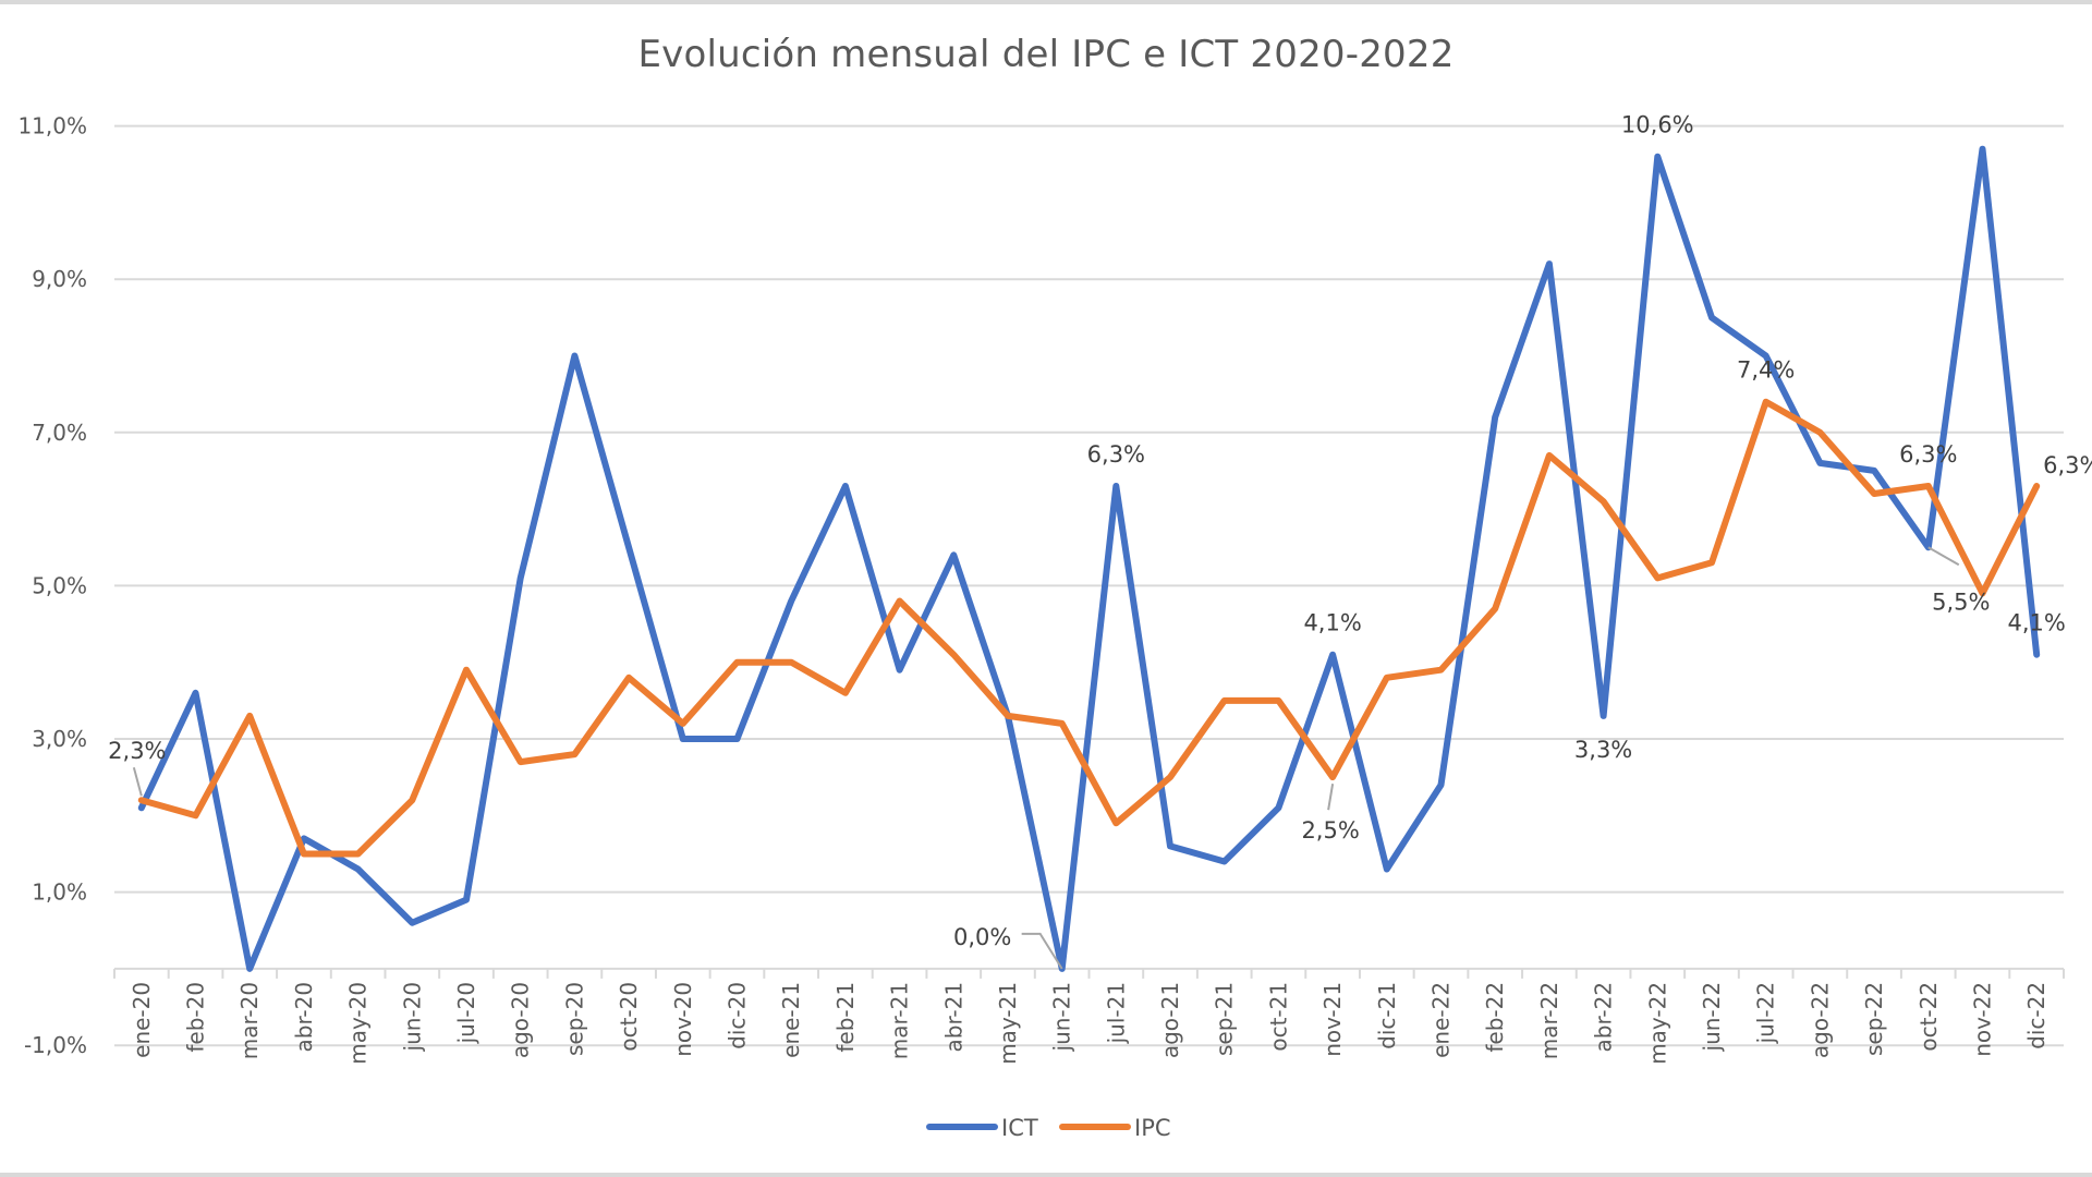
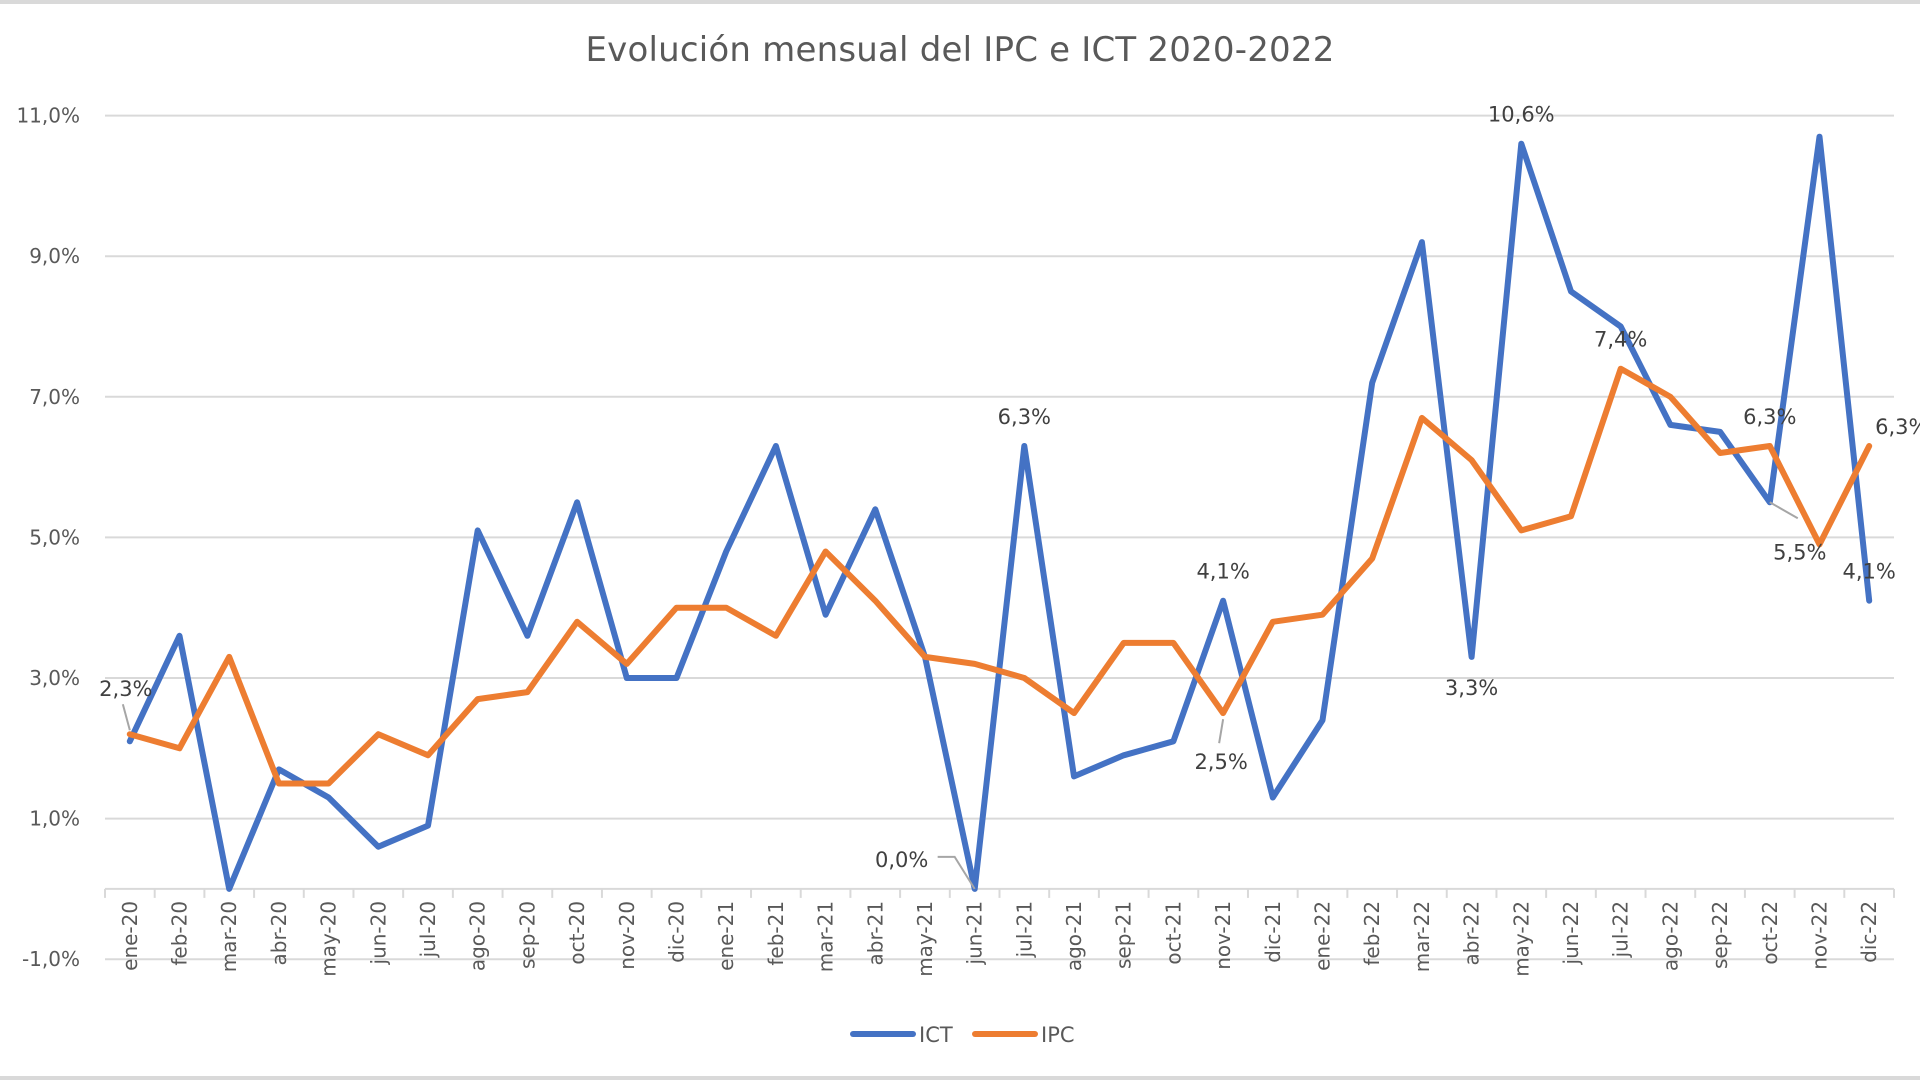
IPC/jul-20: 3,9% -> 1,9%
ICT/sep-20: 8,0% -> 3,6%
IPC/jul-21: 1,9% -> 3,0%
ICT/sep-21: 1,4% -> 1,9%
